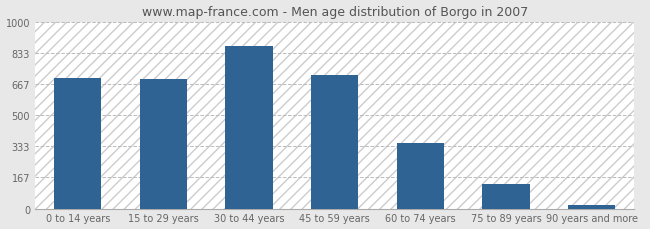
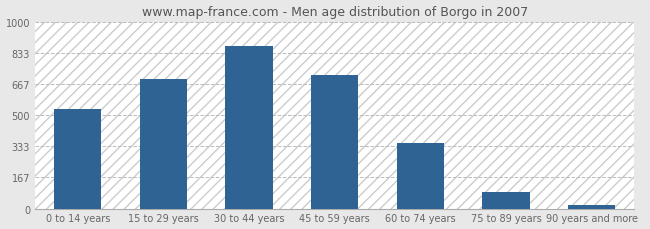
0 to 14 years: 700 -> 530
75 to 89 years: 130 -> 90
